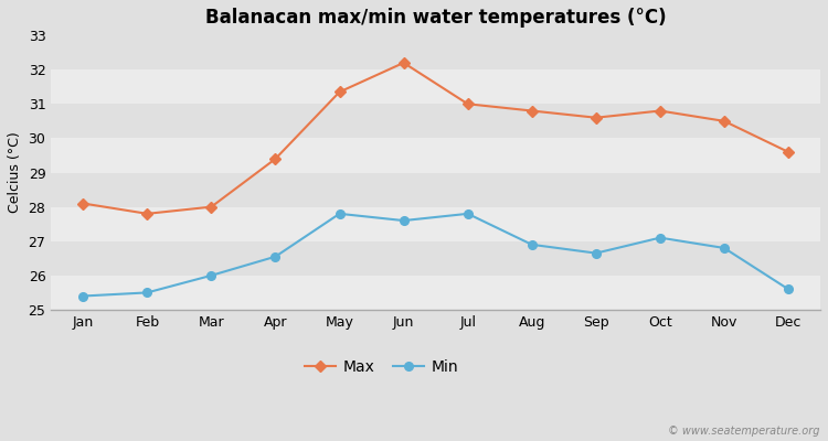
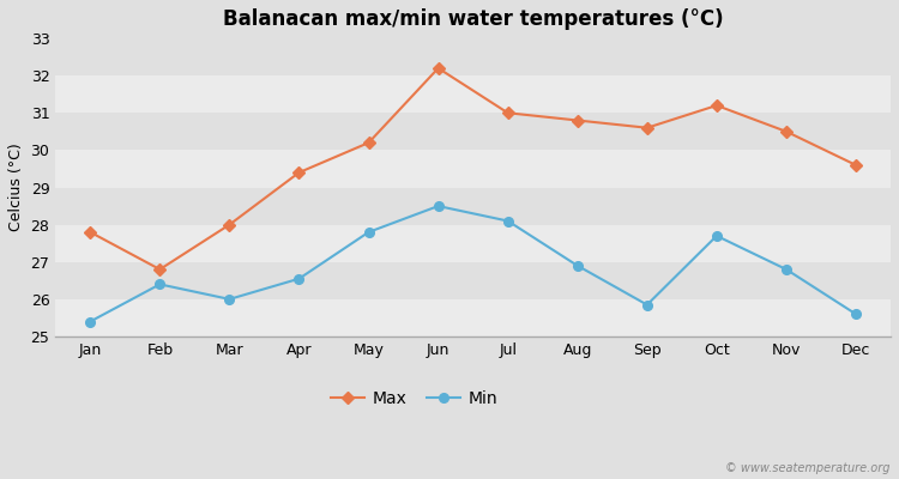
Max/Jan: 28.10 -> 27.80
Max/Feb: 27.80 -> 26.80
Min/Feb: 25.50 -> 26.40
Max/May: 31.35 -> 30.20
Min/Jun: 27.60 -> 28.50
Min/Jul: 27.80 -> 28.10
Min/Sep: 26.65 -> 25.85
Max/Oct: 30.80 -> 31.20
Min/Oct: 27.10 -> 27.70
